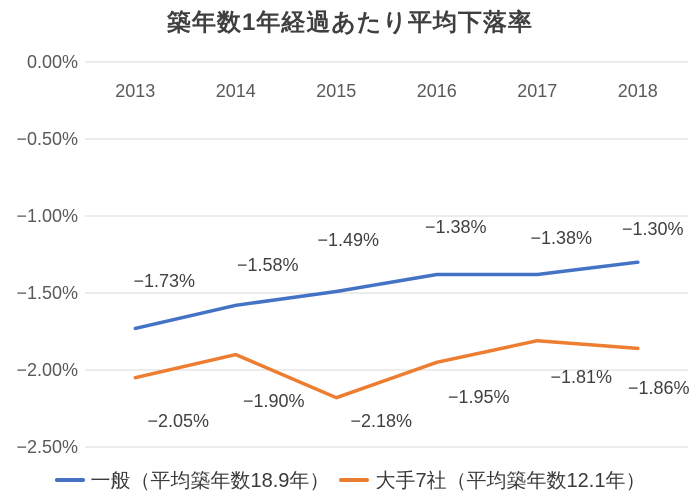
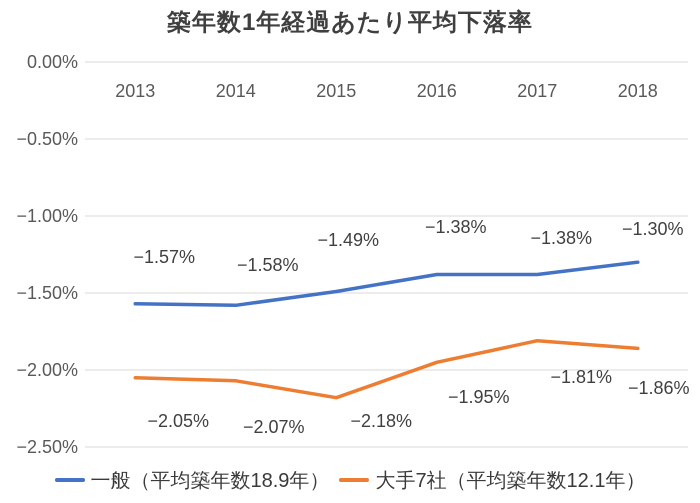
一般（平均築年数18.9年）/2013: −1.73% -> −1.57%
大手7社（平均築年数12.1年）/2014: −1.90% -> −2.07%
